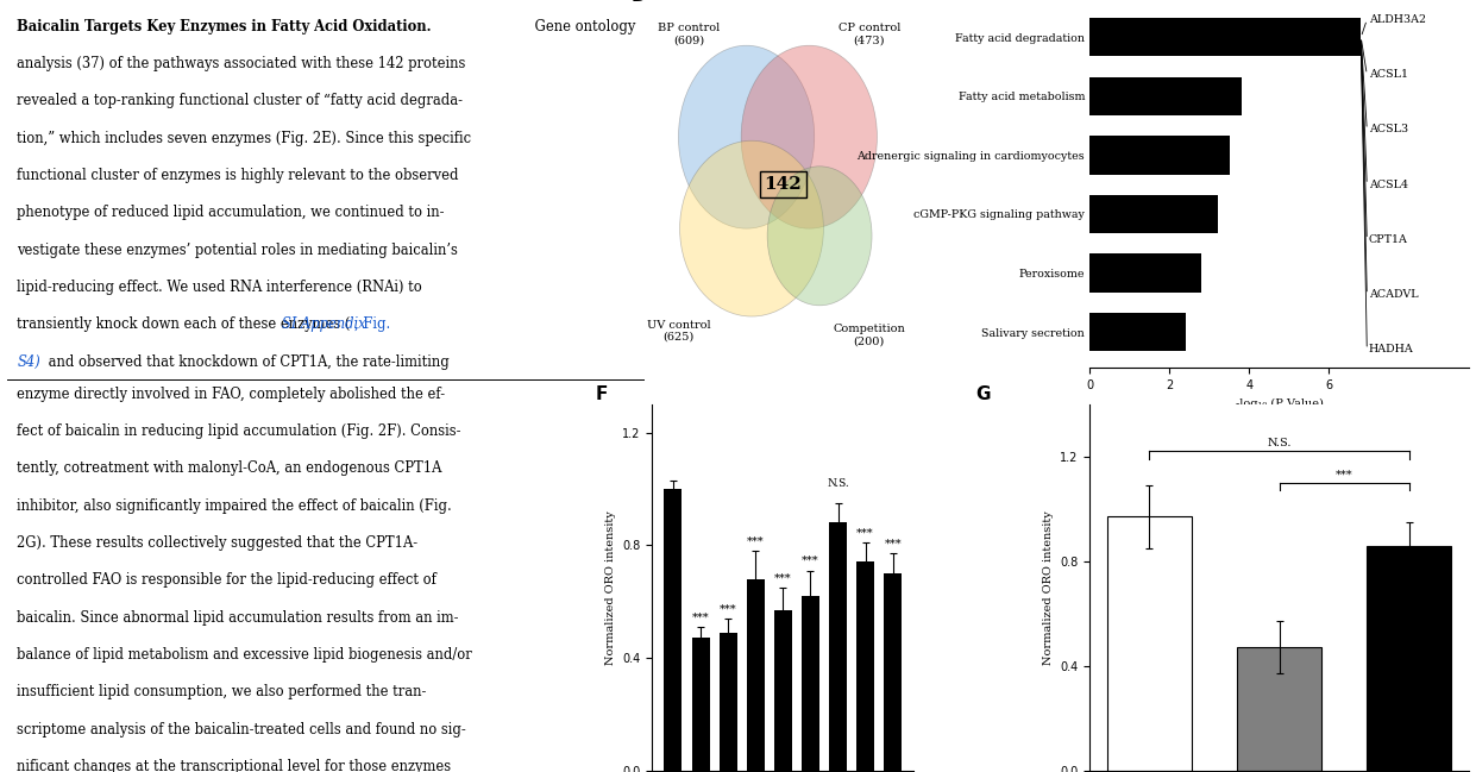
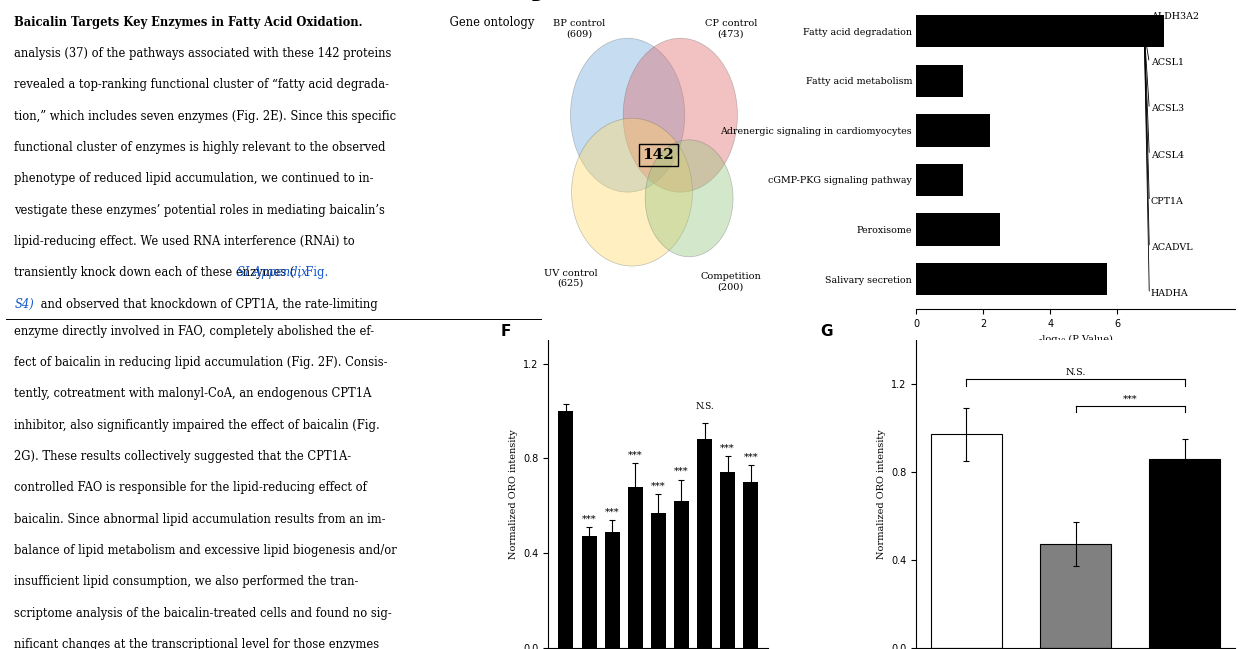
Fatty acid degradation: 6.8 -> 7.4
Fatty acid metabolism: 3.8 -> 1.4
Adrenergic signaling in cardiomyocytes: 3.5 -> 2.2
cGMP-PKG signaling pathway: 3.2 -> 1.4
Peroxisome: 2.8 -> 2.5
Salivary secretion: 2.4 -> 5.7
